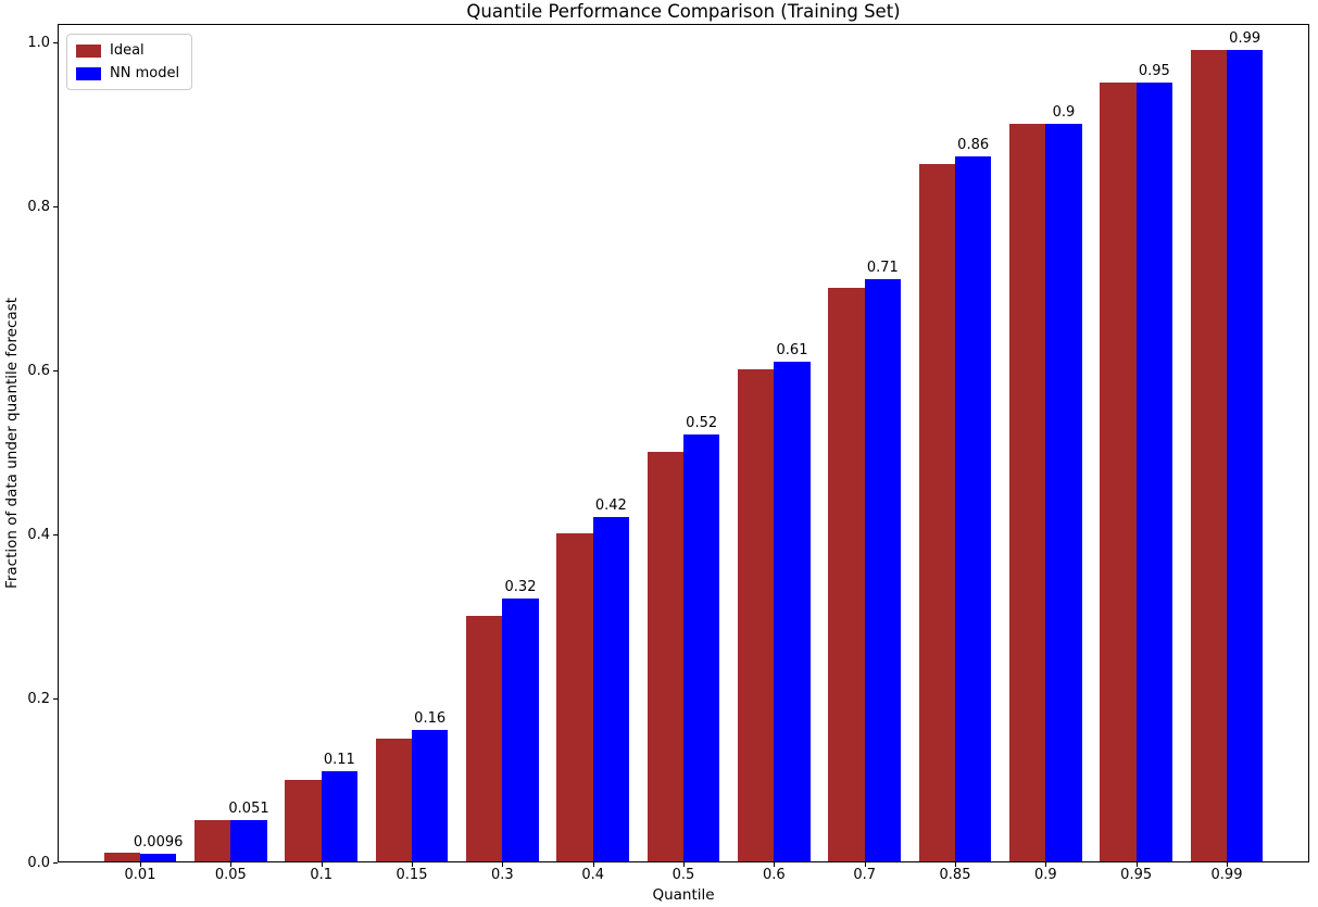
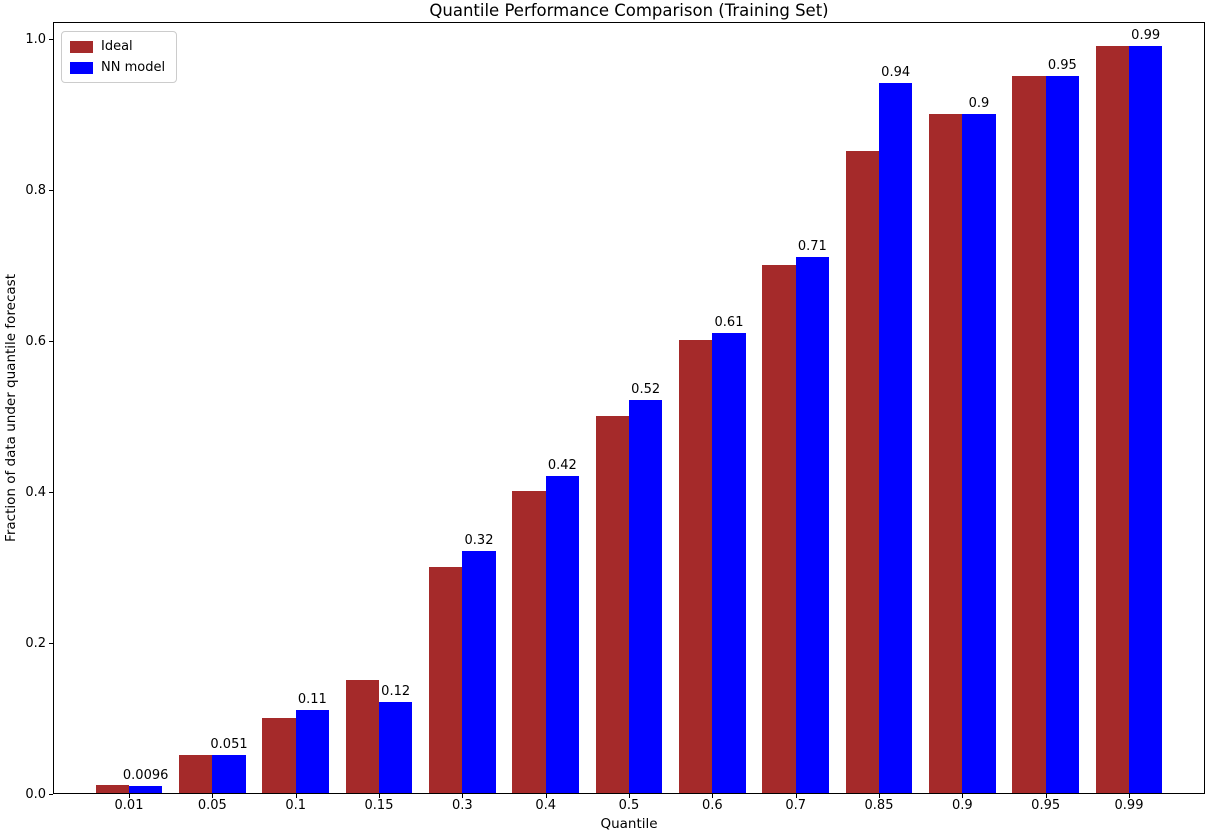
NN model/0.15: 0.16 -> 0.12
NN model/0.85: 0.86 -> 0.94
